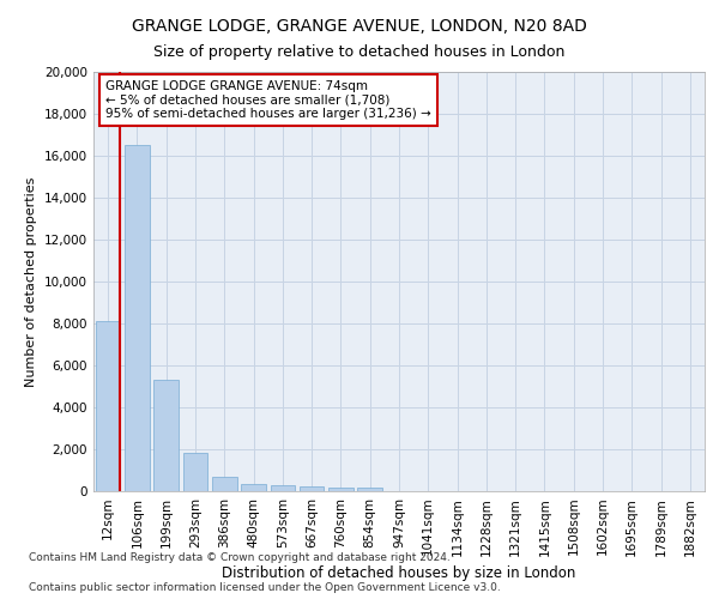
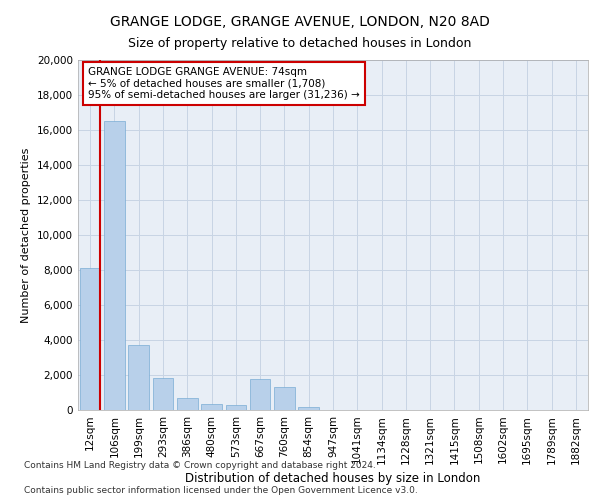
199sqm: 5,300 -> 3,700
667sqm: 200 -> 1,800
760sqm: 200 -> 1,300
